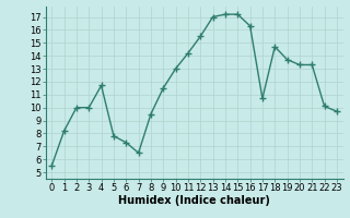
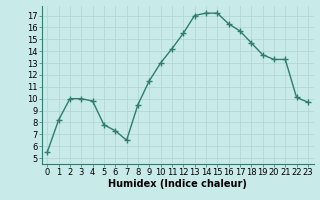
4: 11.7 -> 9.8
17: 10.7 -> 15.7
